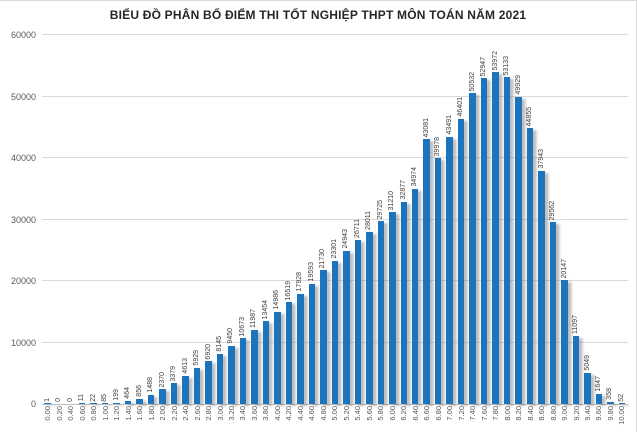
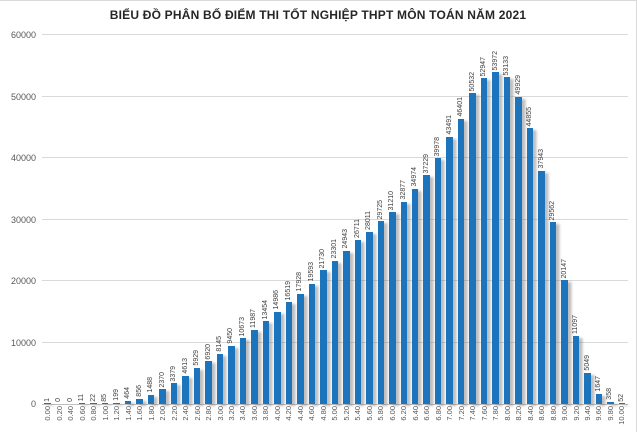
6.60: 43081 -> 37229
